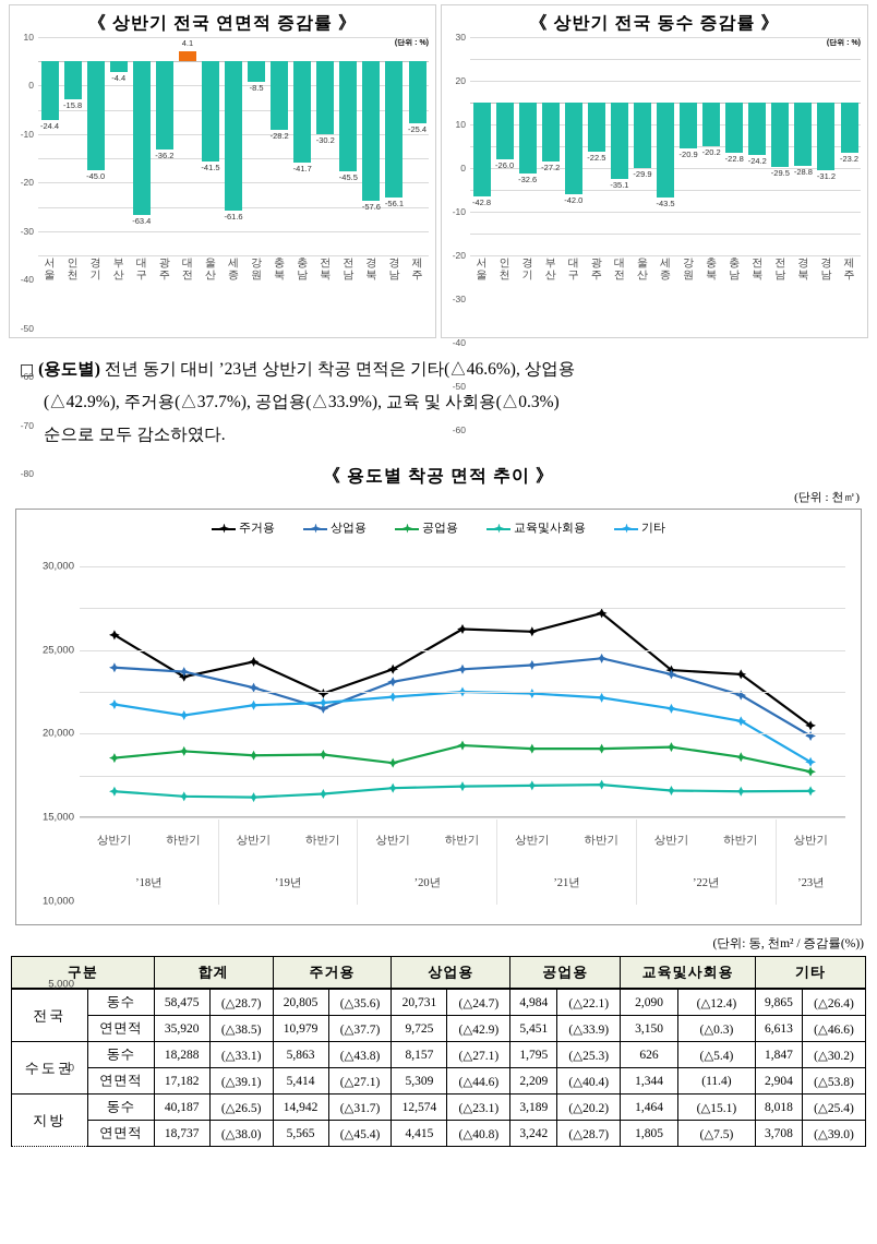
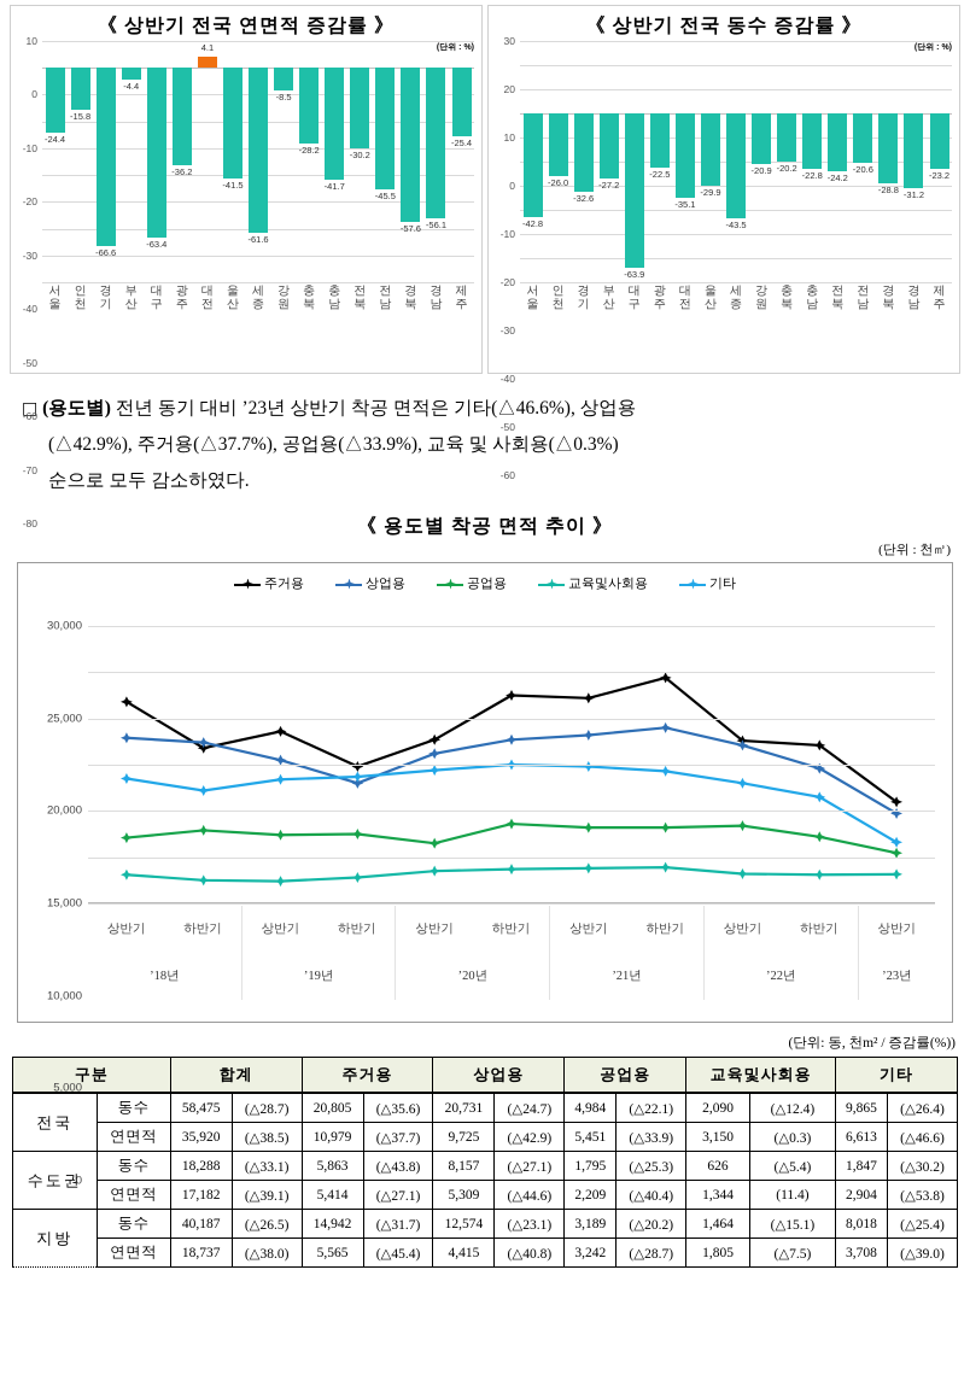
《 상반기 전국 연면적 증감률 》/경기: -45.0 -> -66.6
《 상반기 전국 동수 증감률 》/대구: -42.0 -> -63.9
《 상반기 전국 동수 증감률 》/전남: -29.5 -> -20.6
